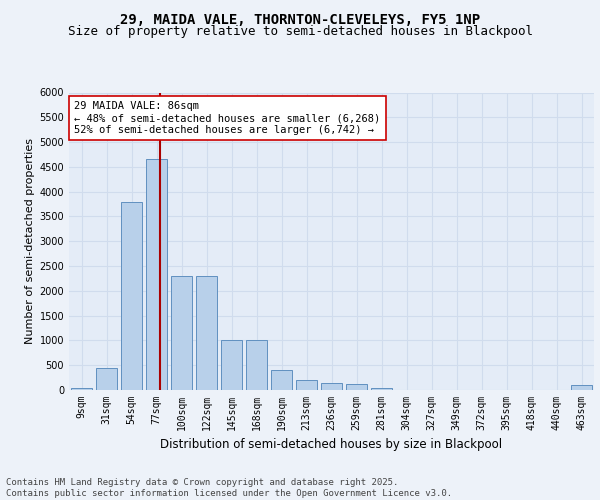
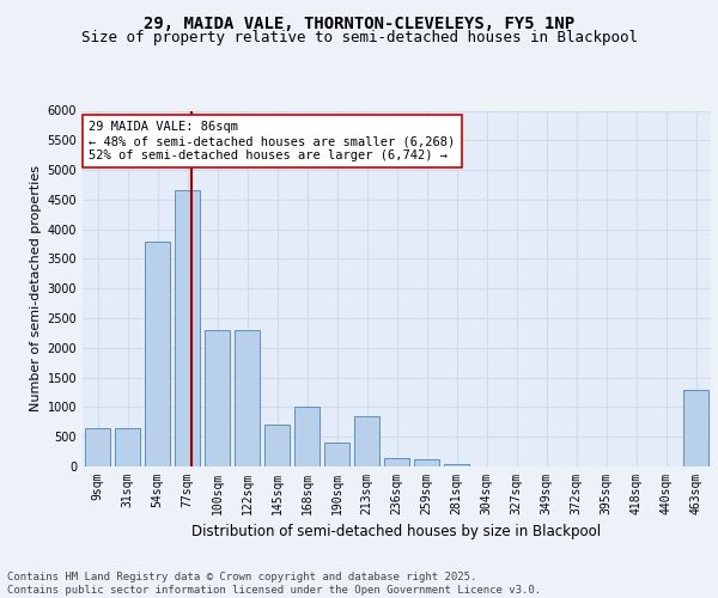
9sqm: 50 -> 650
31sqm: 450 -> 650
145sqm: 1000 -> 700
213sqm: 200 -> 850
463sqm: 100 -> 1300
